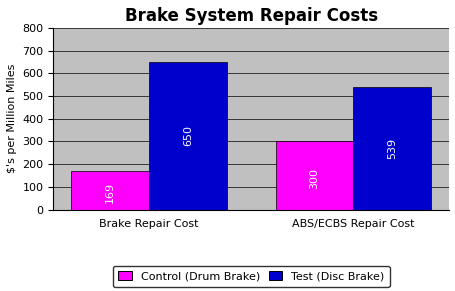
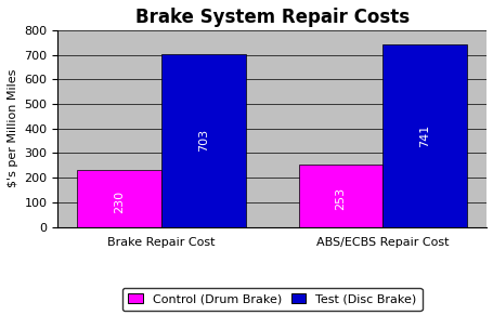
Control (Drum Brake)/Brake Repair Cost: 169 -> 230
Test (Disc Brake)/Brake Repair Cost: 650 -> 703
Control (Drum Brake)/ABS/ECBS Repair Cost: 300 -> 253
Test (Disc Brake)/ABS/ECBS Repair Cost: 539 -> 741
